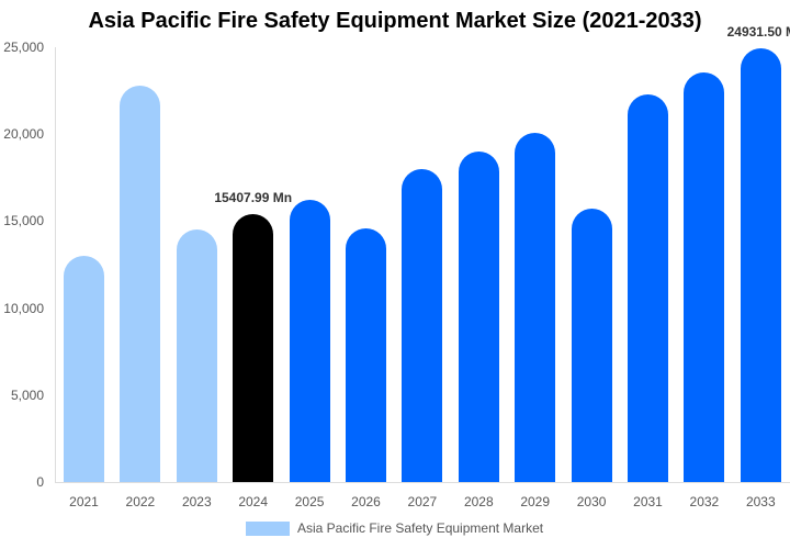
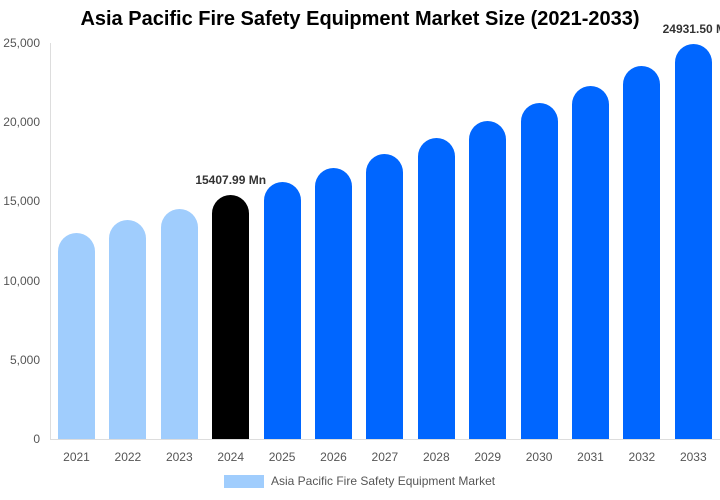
2022: 22800 -> 13800
2026: 14600 -> 17100
2030: 15700 -> 21200
